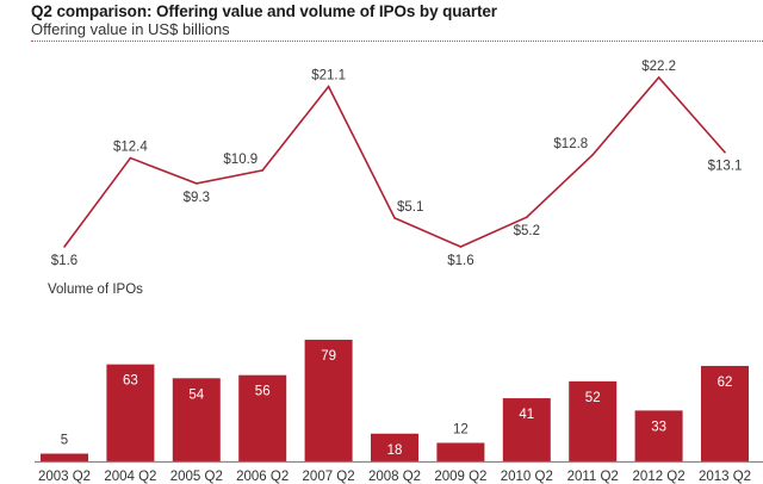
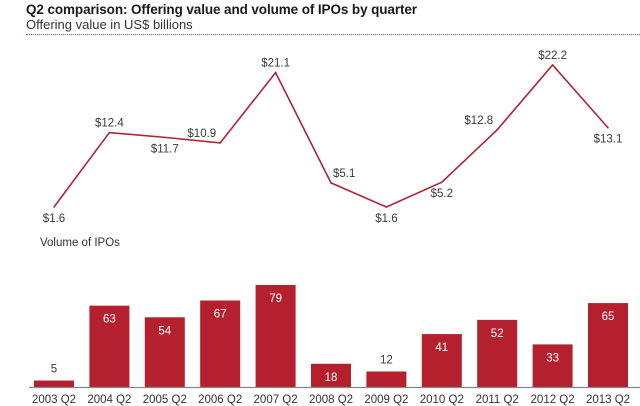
Offering value in US$ billions/2005 Q2: $9.3 -> $11.7
Volume of IPOs/2006 Q2: 56 -> 67
Volume of IPOs/2013 Q2: 62 -> 65
